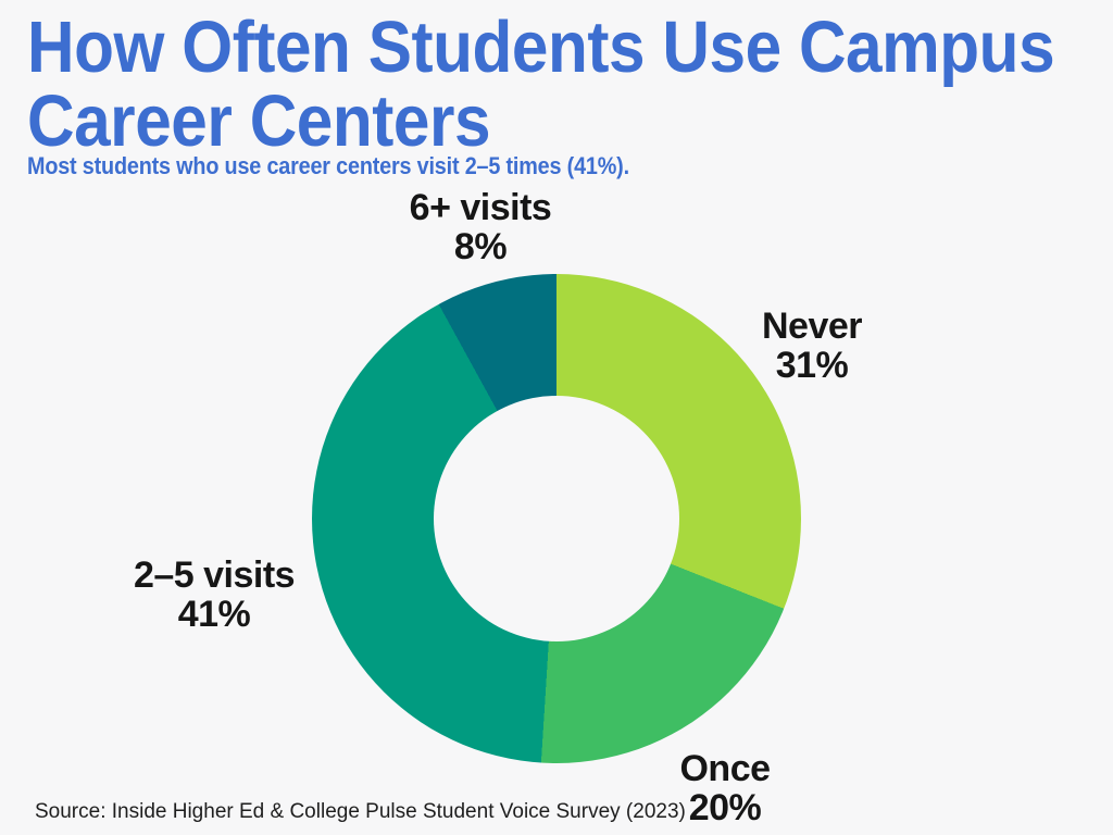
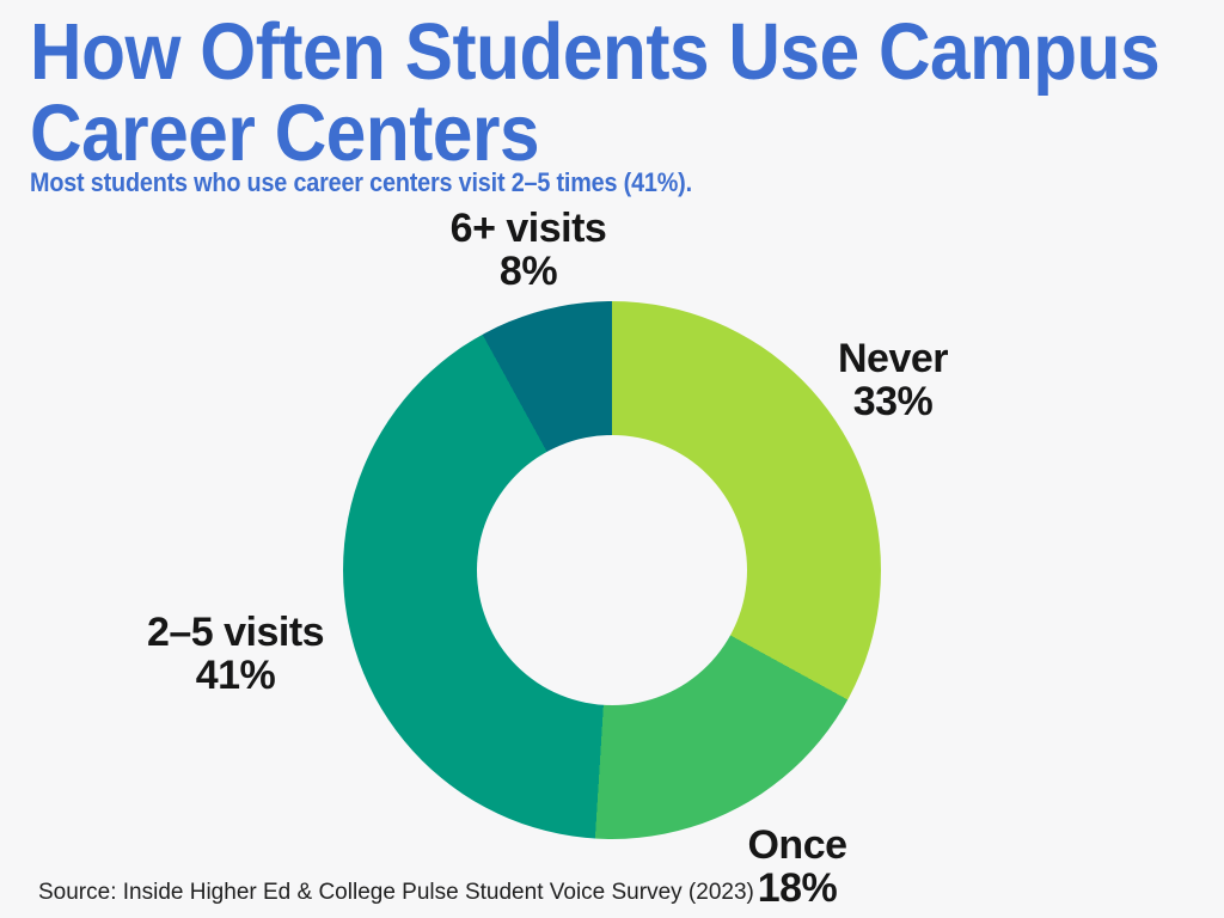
Never: 31% -> 33%
Once: 20% -> 18%
